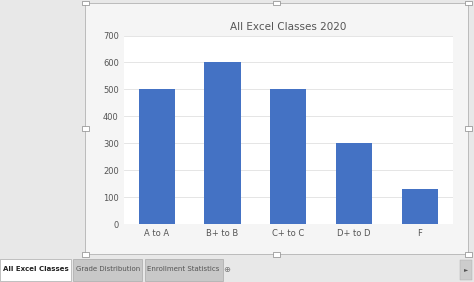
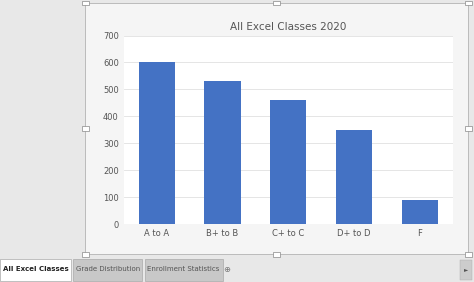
A to A: 500 -> 600
B+ to B: 600 -> 530
C+ to C: 500 -> 460
D+ to D: 300 -> 350
F: 130 -> 90
